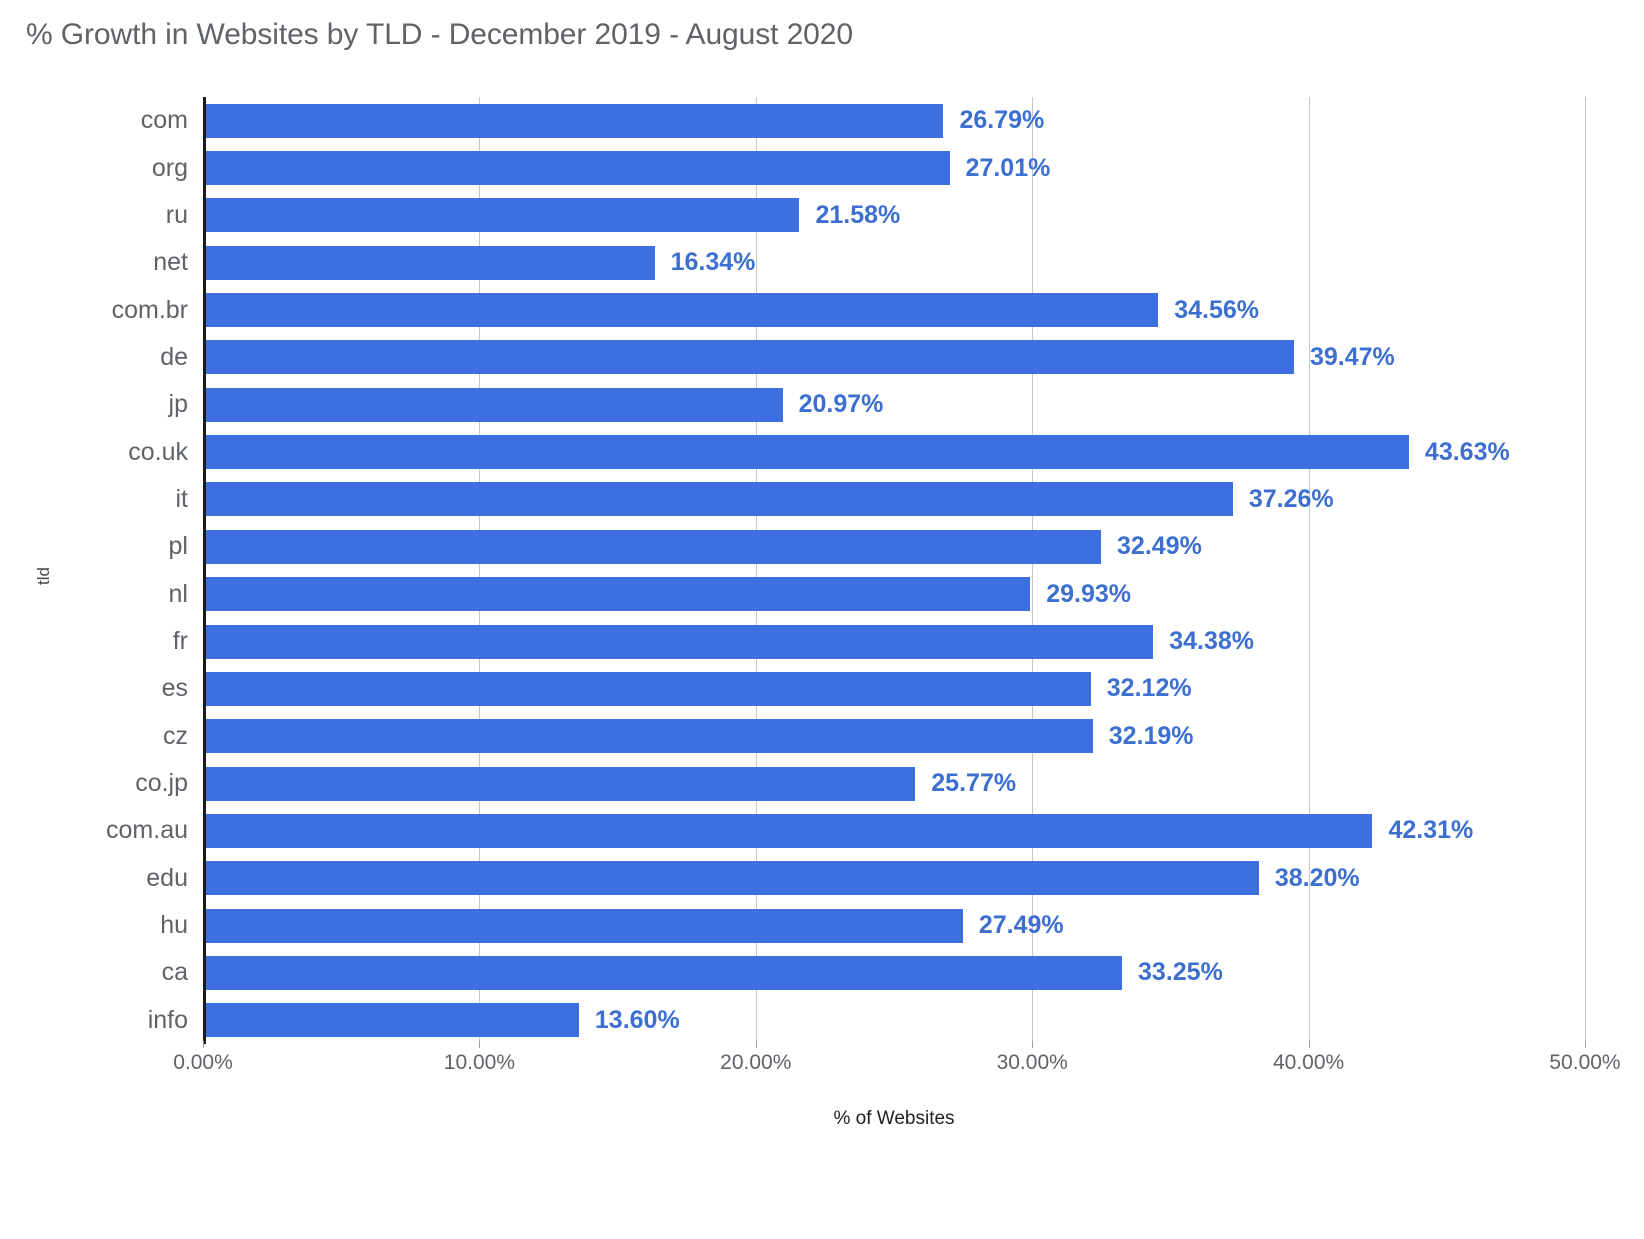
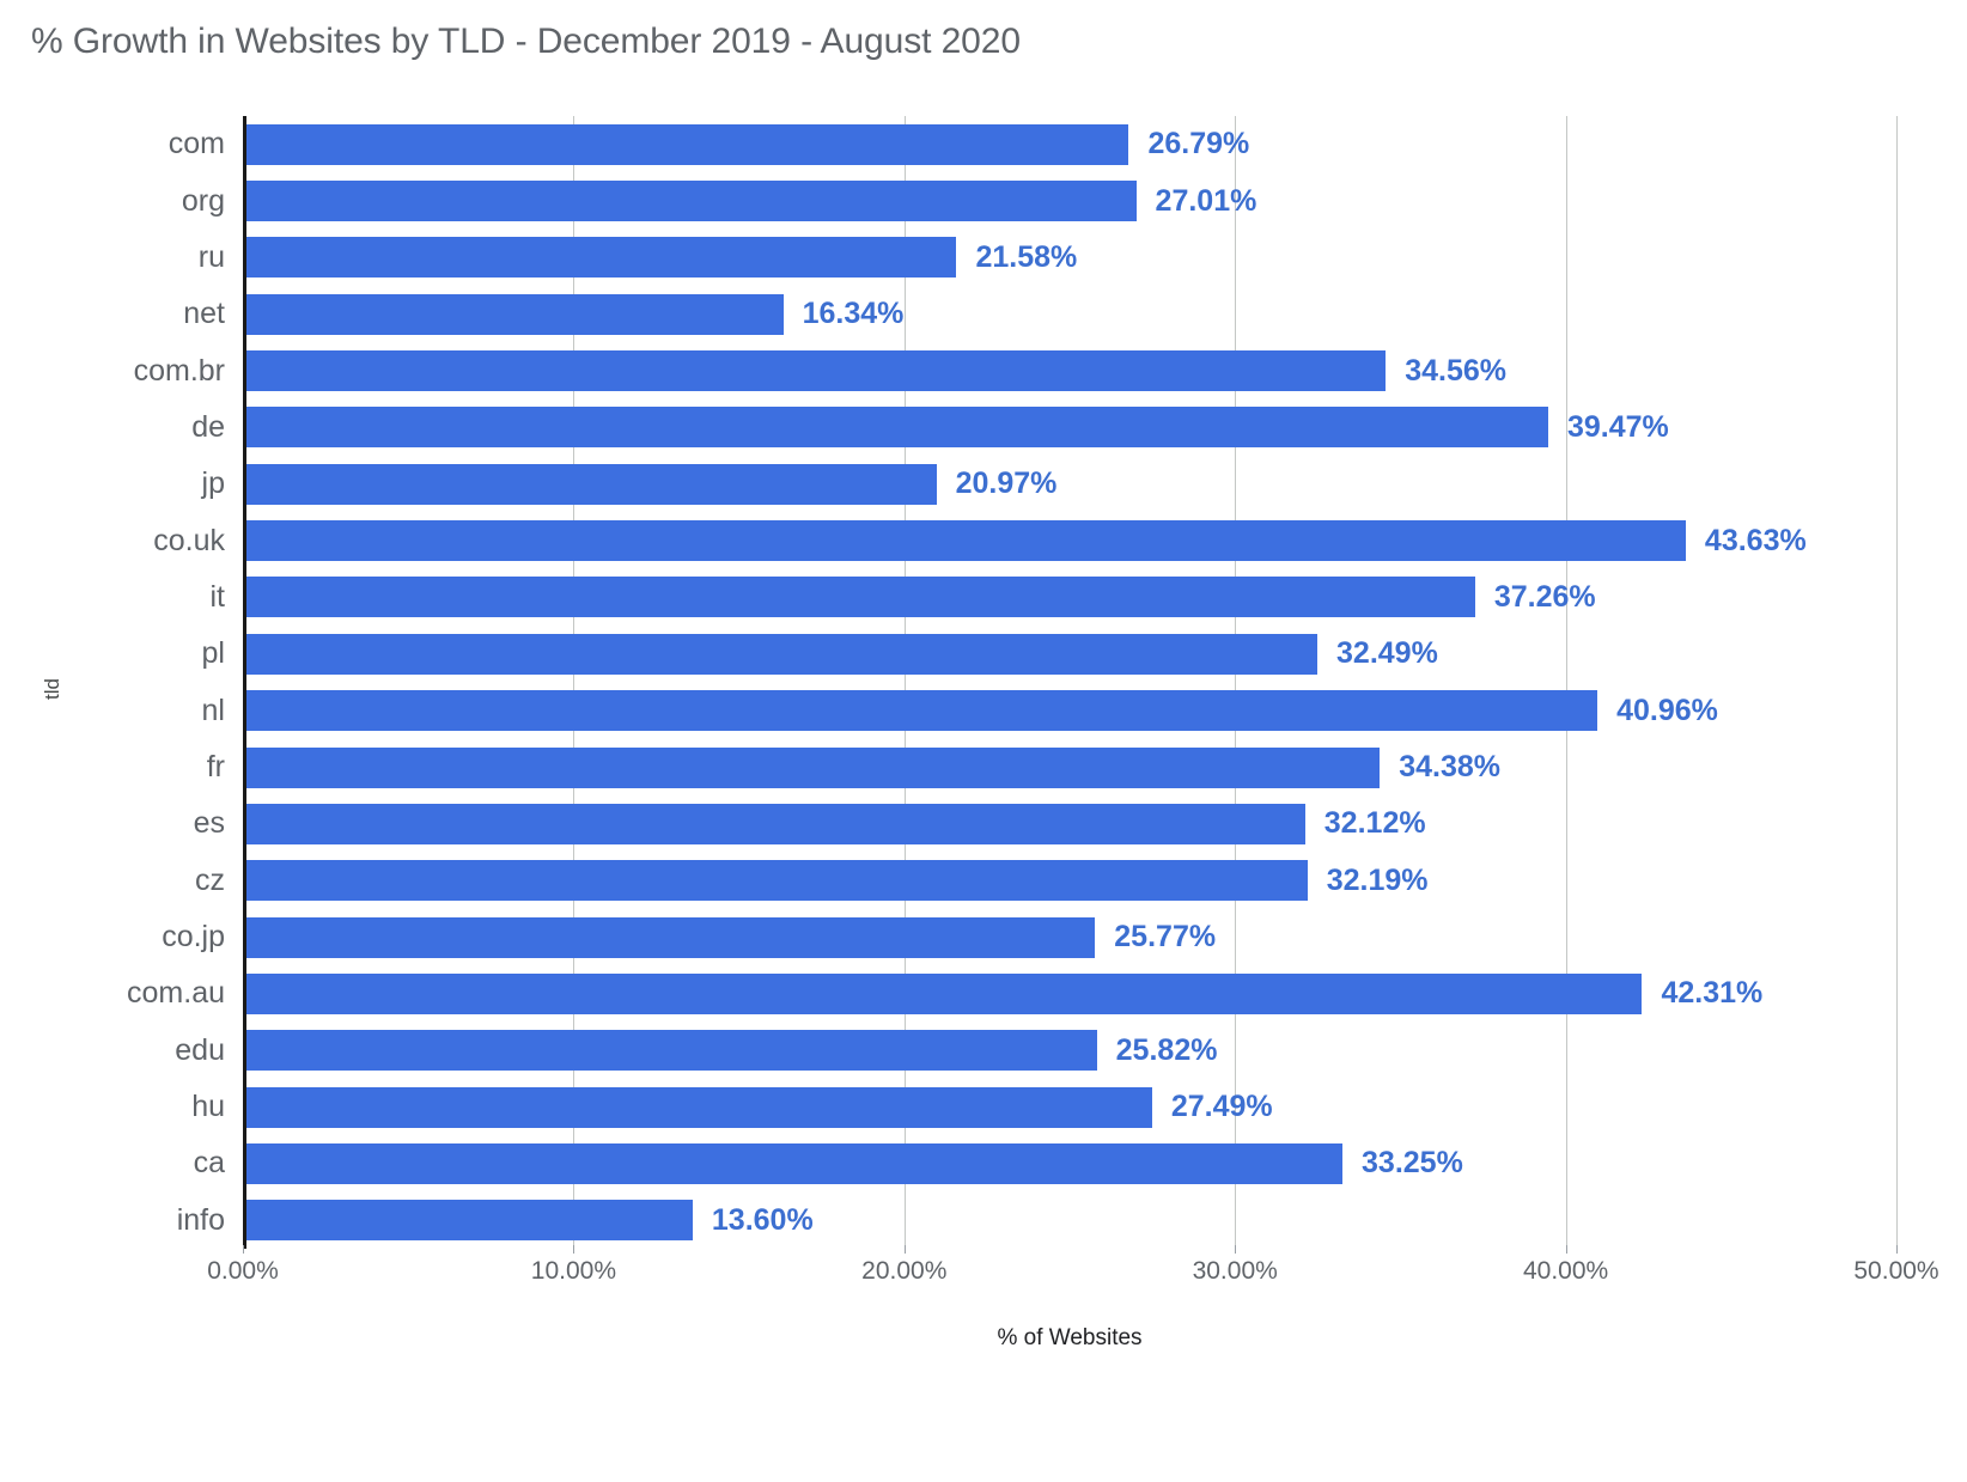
nl: 29.93% -> 40.96%
edu: 38.20% -> 25.82%
